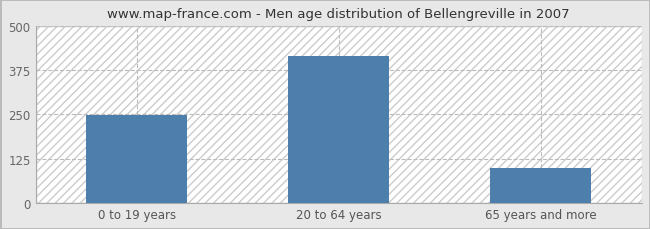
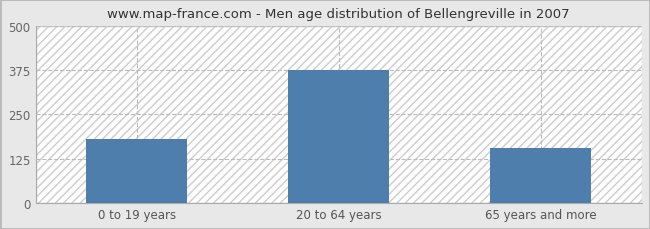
0 to 19 years: 248 -> 180
20 to 64 years: 413 -> 375
65 years and more: 98 -> 155
